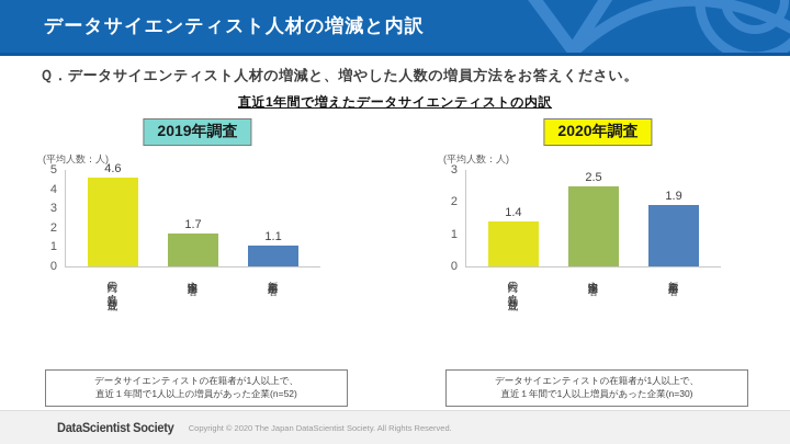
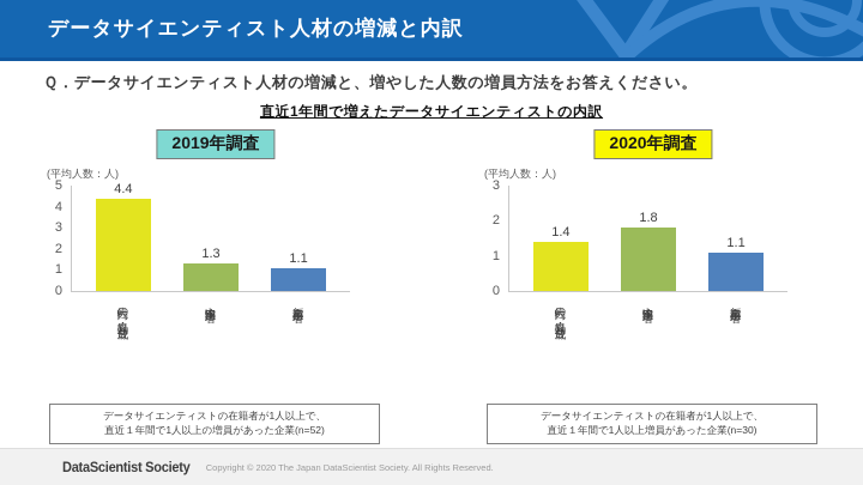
2019年調査/社内の異動・育成: 4.6 -> 4.4
2019年調査/中途採用者: 1.7 -> 1.3
2020年調査/中途採用者: 2.5 -> 1.8
2020年調査/新卒採用者: 1.9 -> 1.1
